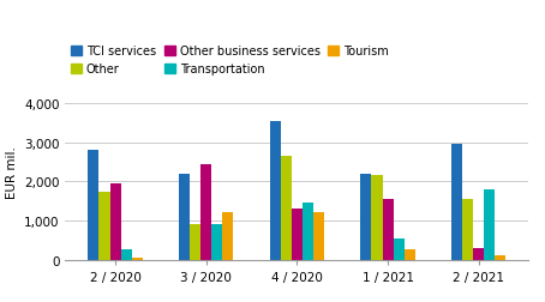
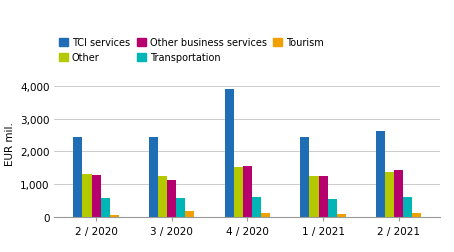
TCI services/2 / 2020: 2,800 -> 2,430
Other/2 / 2020: 1,750 -> 1,310
Other business services/2 / 2020: 1,950 -> 1,260
Transportation/2 / 2020: 250 -> 560
TCI services/3 / 2020: 2,200 -> 2,430
Other/3 / 2020: 900 -> 1,240
Other business services/3 / 2020: 2,450 -> 1,110
Transportation/3 / 2020: 900 -> 580
Tourism/3 / 2020: 1,200 -> 180
TCI services/4 / 2020: 3,550 -> 3,900
Other/4 / 2020: 2,650 -> 1,530
Other business services/4 / 2020: 1,300 -> 1,540
Transportation/4 / 2020: 1,450 -> 590
Tourism/4 / 2020: 1,200 -> 110
TCI services/1 / 2021: 2,200 -> 2,430
Other/1 / 2021: 2,150 -> 1,240
Other business services/1 / 2021: 1,550 -> 1,240
Tourism/1 / 2021: 250 -> 80
TCI services/2 / 2021: 2,950 -> 2,630
Other/2 / 2021: 1,550 -> 1,380
Other business services/2 / 2021: 300 -> 1,430
Transportation/2 / 2021: 1,800 -> 610
